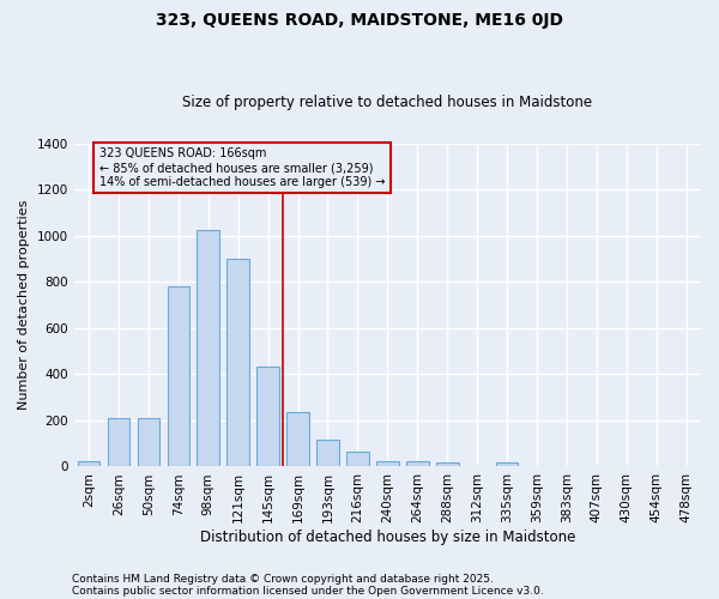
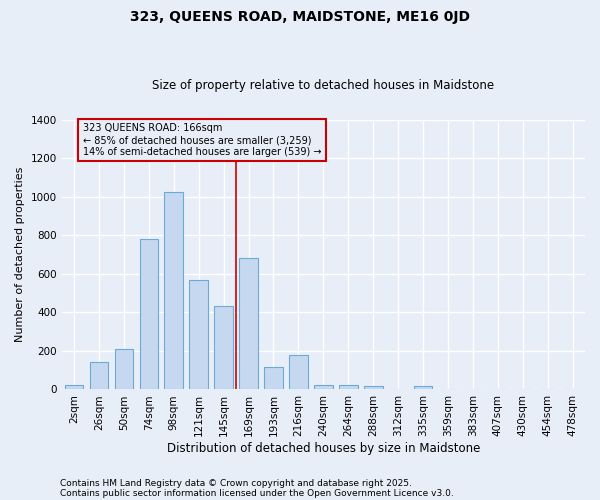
26sqm: 210 -> 140
121sqm: 900 -> 570
169sqm: 240 -> 680
216sqm: 60 -> 180
